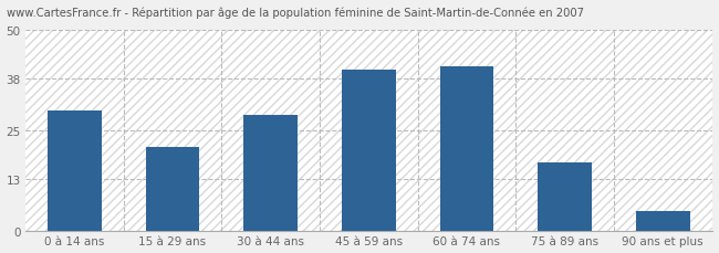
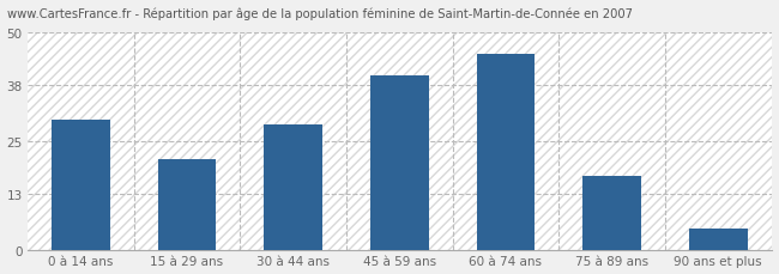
60 à 74 ans: 41 -> 45
